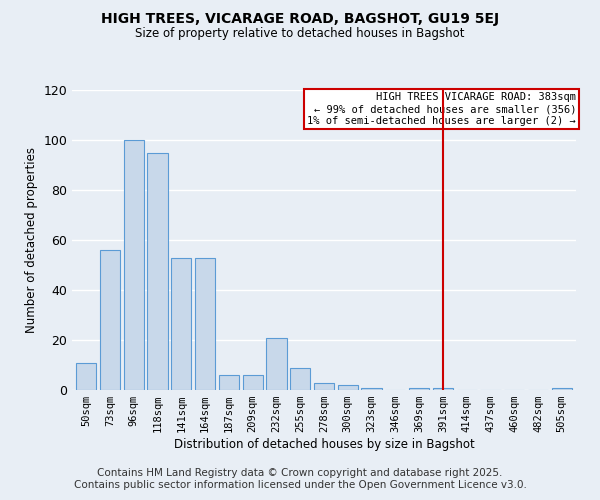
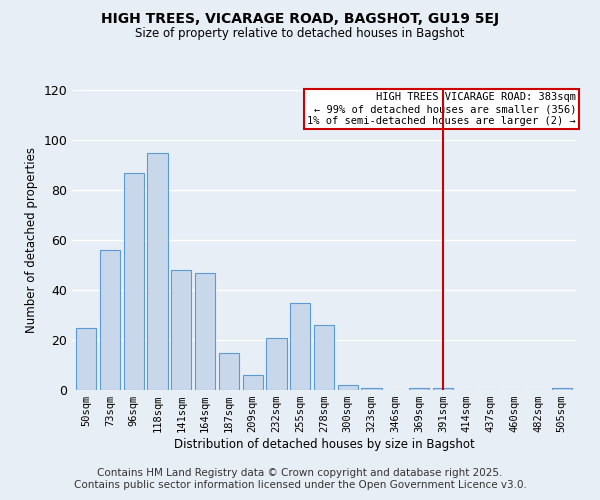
50sqm: 11 -> 25
96sqm: 100 -> 87
141sqm: 53 -> 48
164sqm: 53 -> 47
187sqm: 6 -> 15
255sqm: 9 -> 35
278sqm: 3 -> 26
